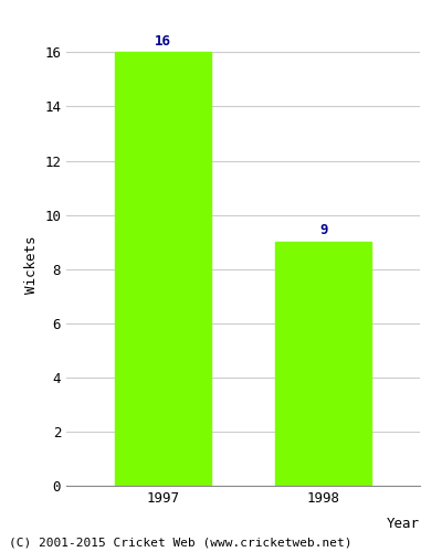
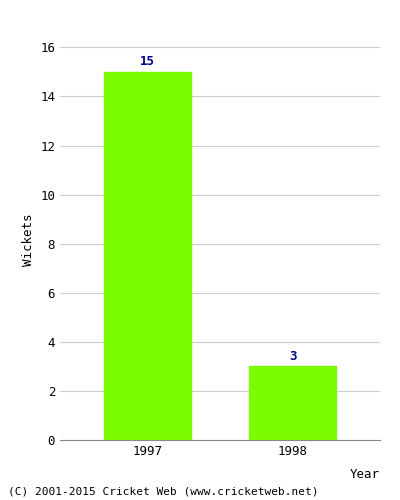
1997: 16 -> 15
1998: 9 -> 3
